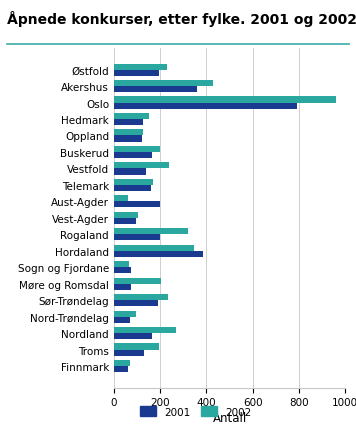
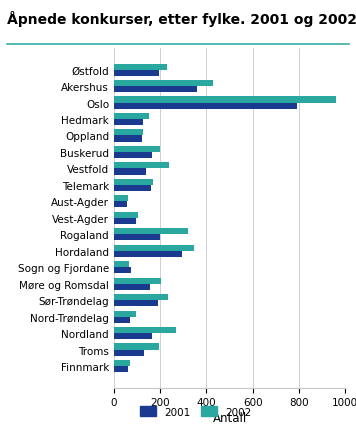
2001/Aust-Agder: 200 -> 55
2001/Hordaland: 385 -> 295
2001/Møre og Romsdal: 75 -> 155
